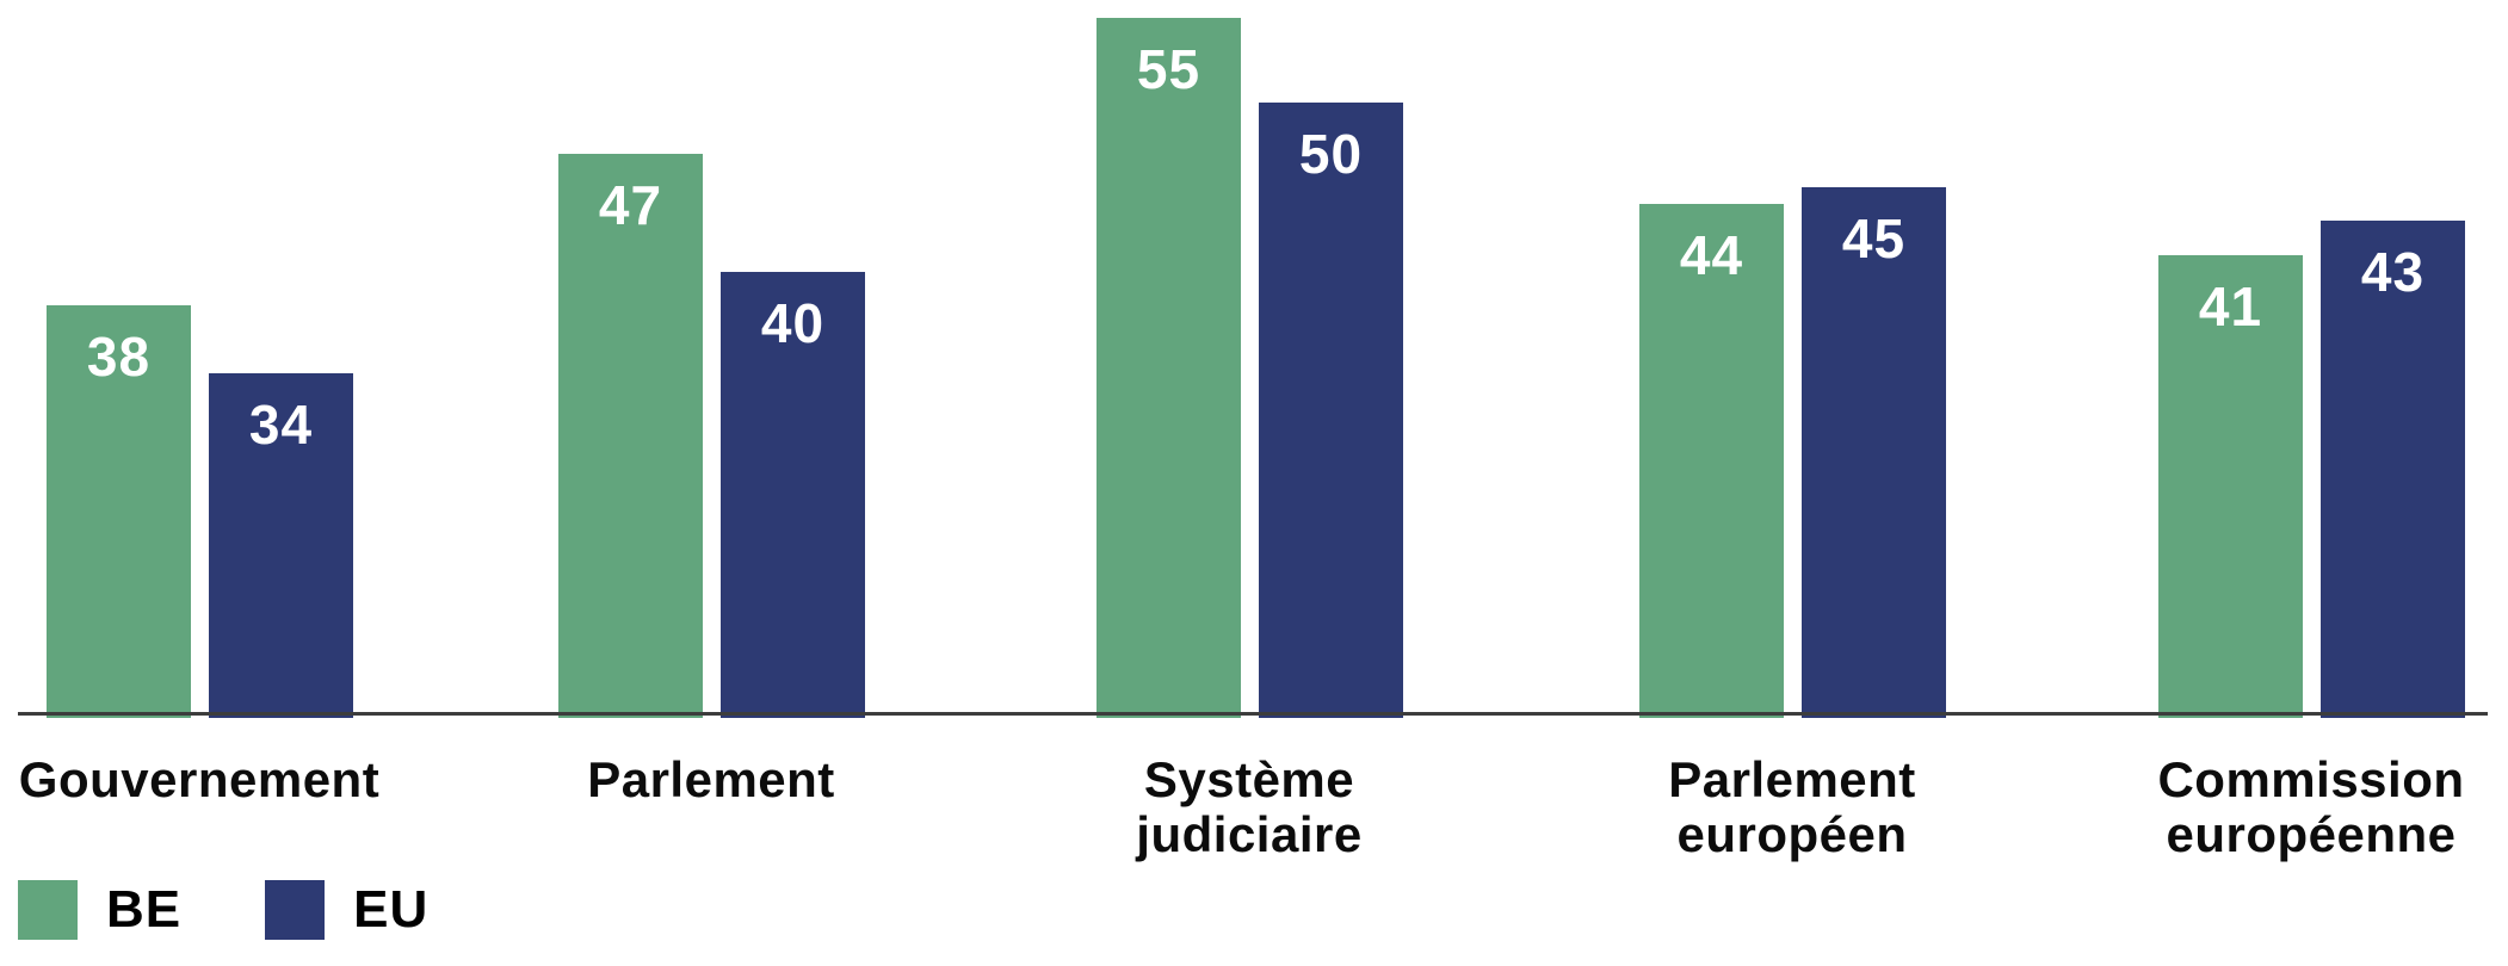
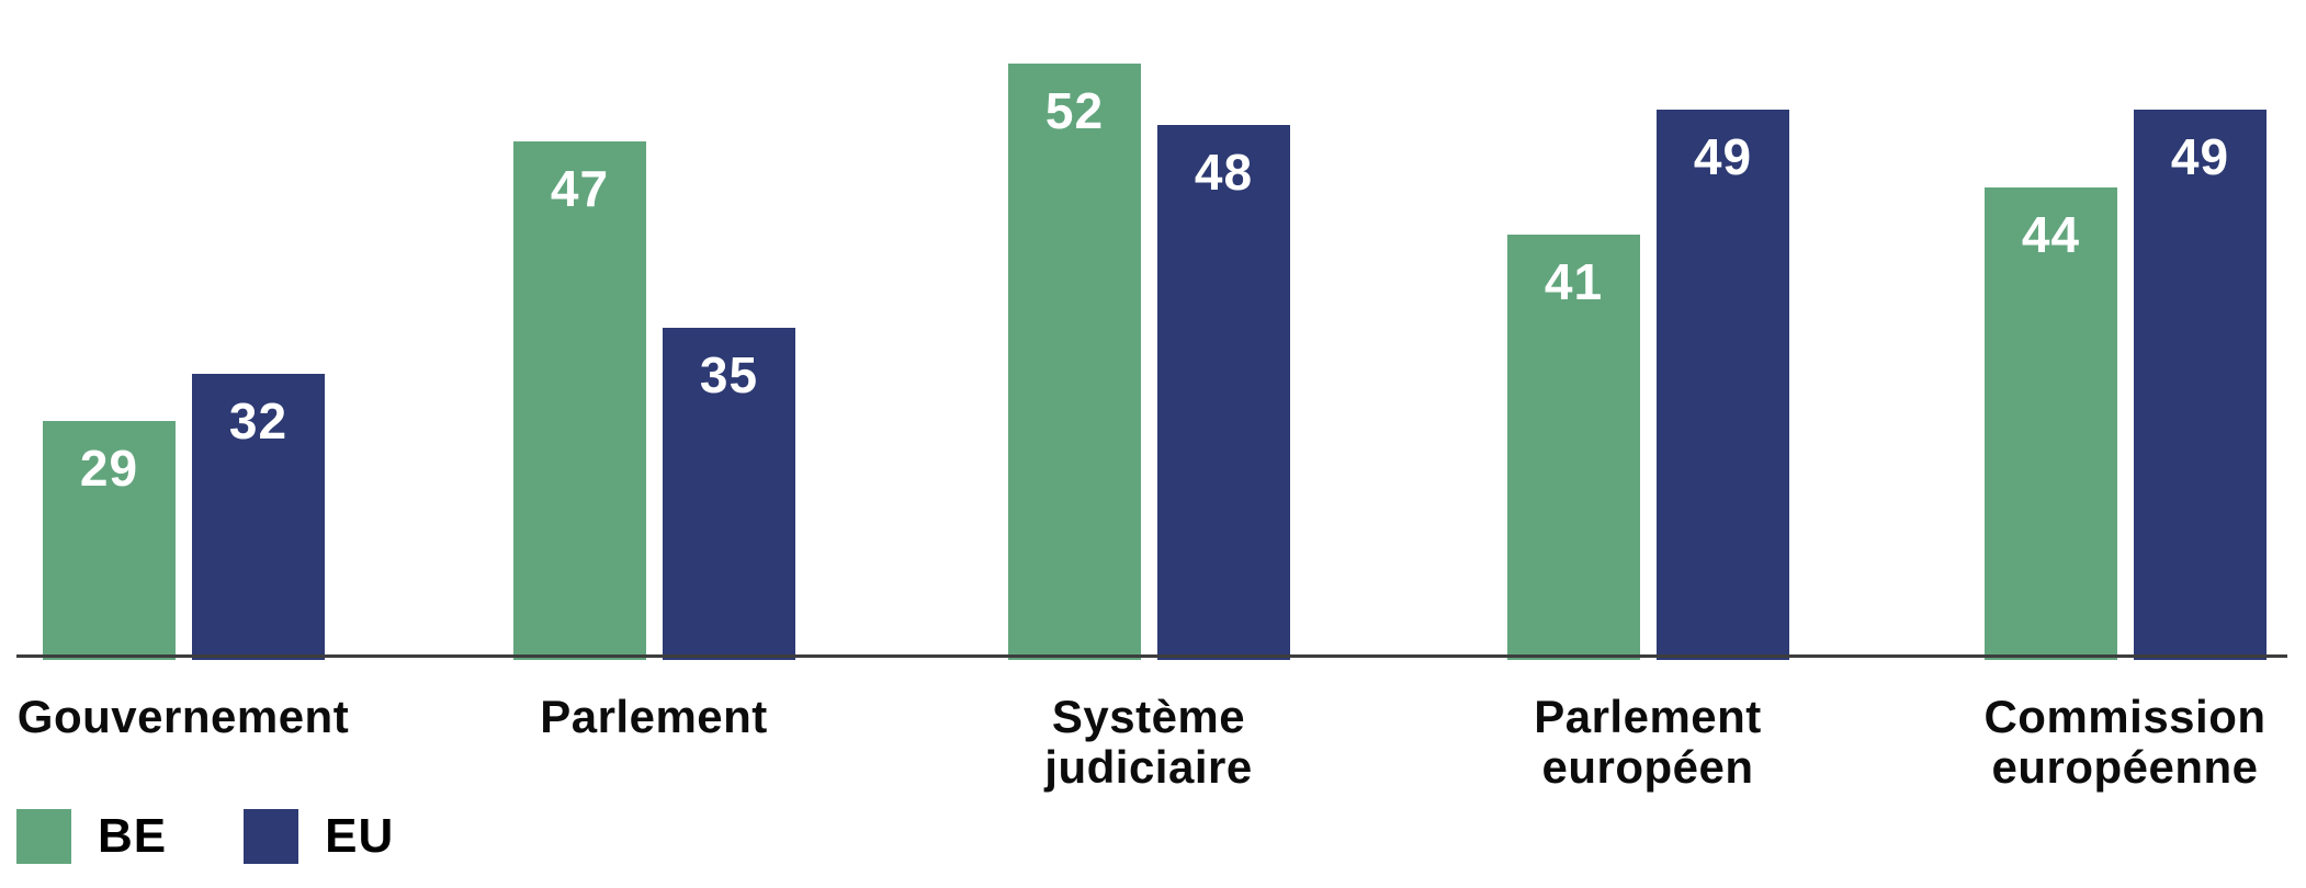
BE/Gouvernement: 38 -> 29
EU/Gouvernement: 34 -> 32
EU/Parlement: 40 -> 35
BE/Système judiciaire: 55 -> 52
EU/Système judiciaire: 50 -> 48
BE/Parlement européen: 44 -> 41
EU/Parlement européen: 45 -> 49
BE/Commission européenne: 41 -> 44
EU/Commission européenne: 43 -> 49
